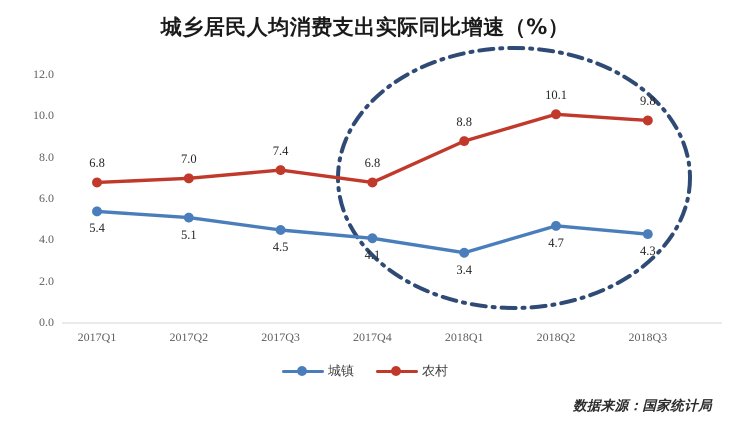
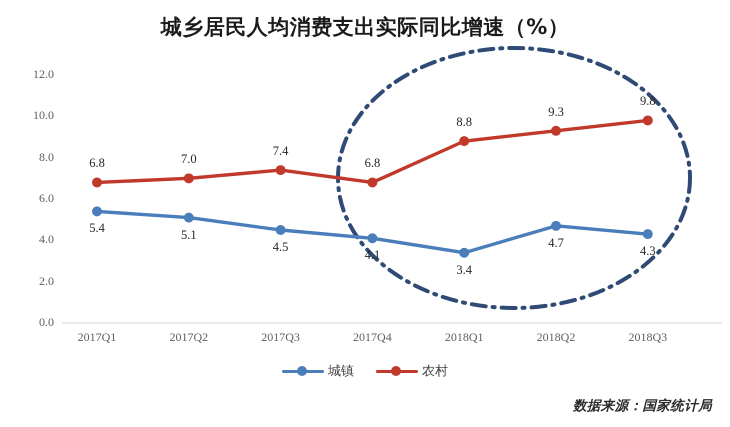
农村/2018Q2: 10.1 -> 9.3
